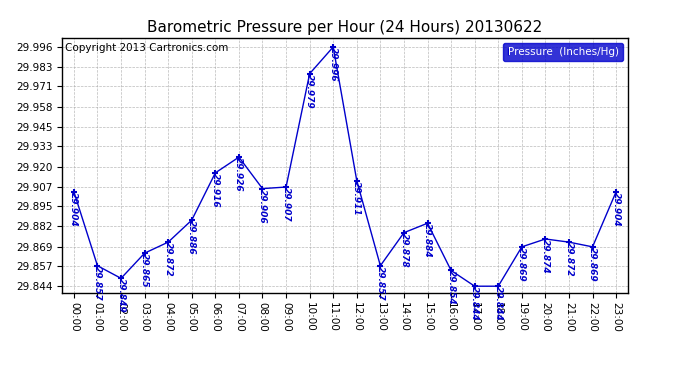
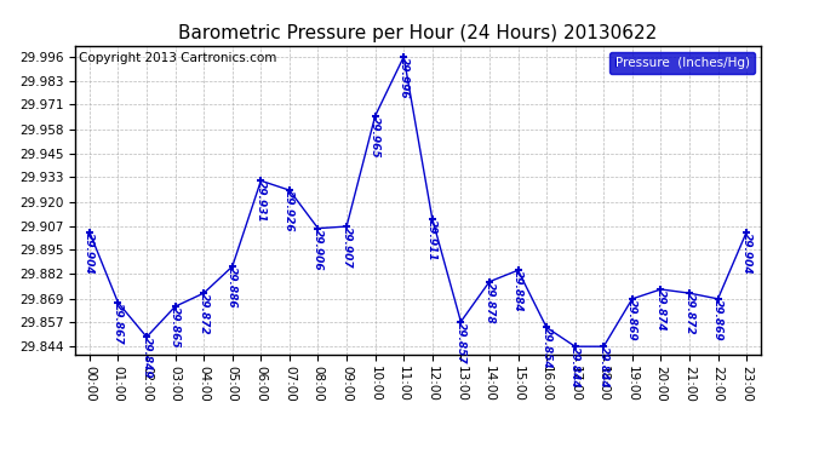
01:00: 29.857 -> 29.867
06:00: 29.916 -> 29.931
10:00: 29.979 -> 29.965
